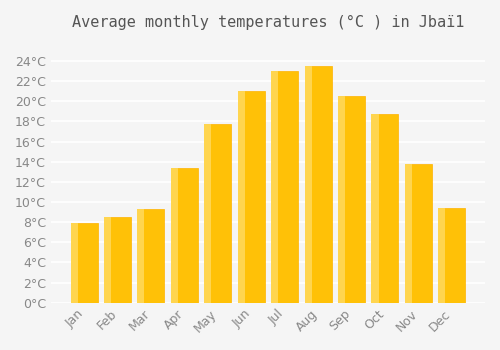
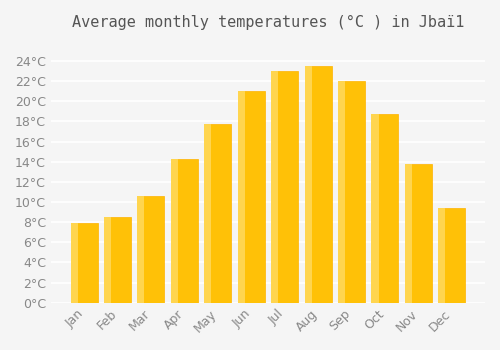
Mar: 9.3°C -> 10.6°C
Apr: 13.4°C -> 14.3°C
Sep: 20.5°C -> 22.0°C
